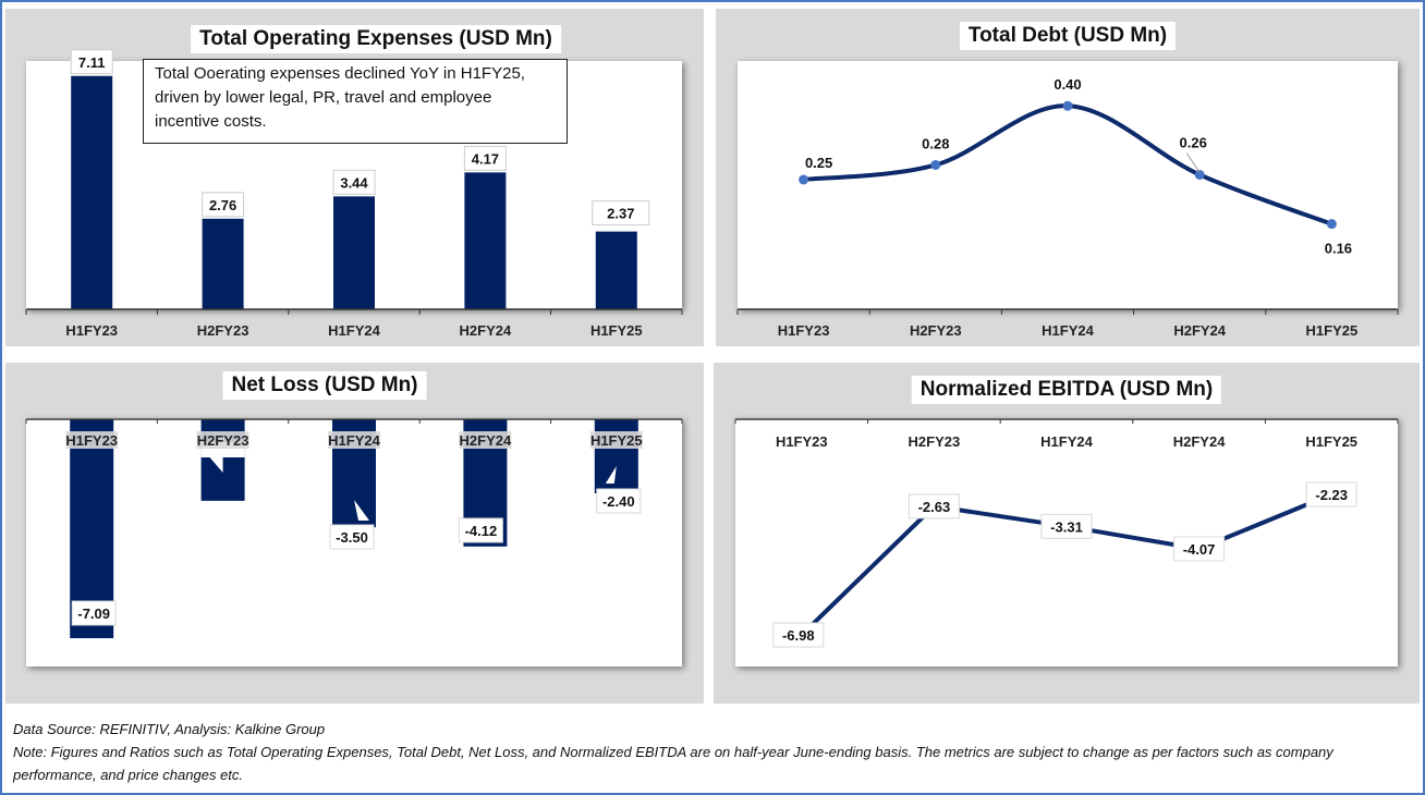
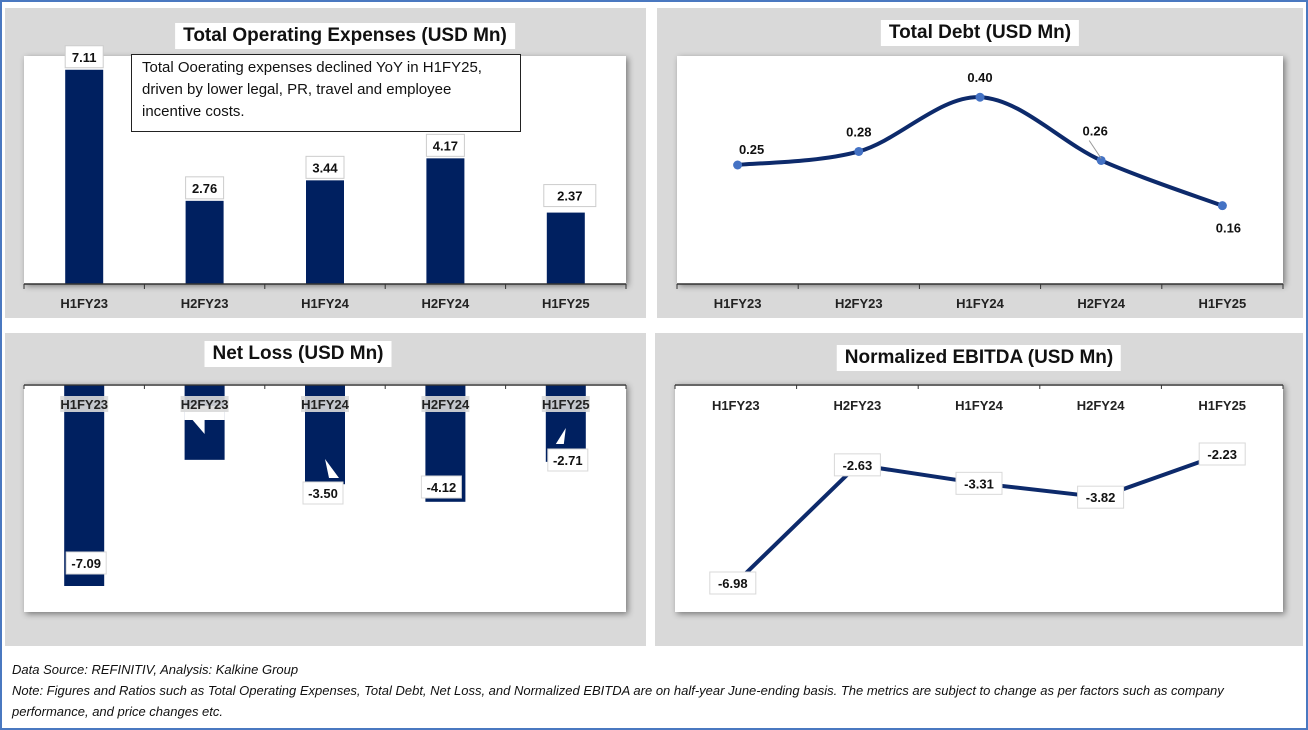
Net Loss (USD Mn)/H1FY25: -2.40 -> -2.71
Normalized EBITDA (USD Mn)/H2FY24: -4.07 -> -3.82
